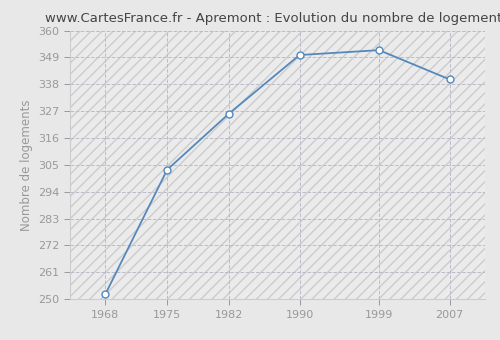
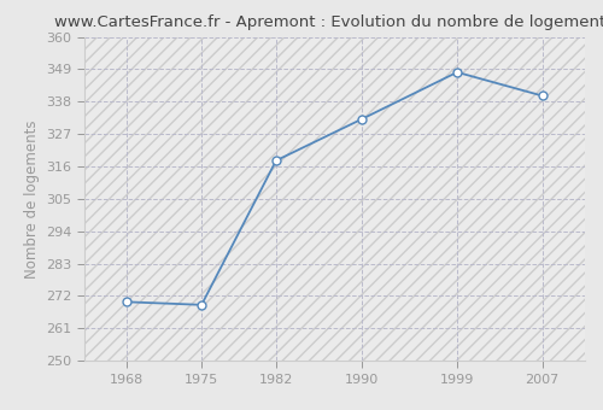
1968: 252 -> 270
1975: 303 -> 269
1982: 326 -> 318
1990: 350 -> 332
1999: 352 -> 348
